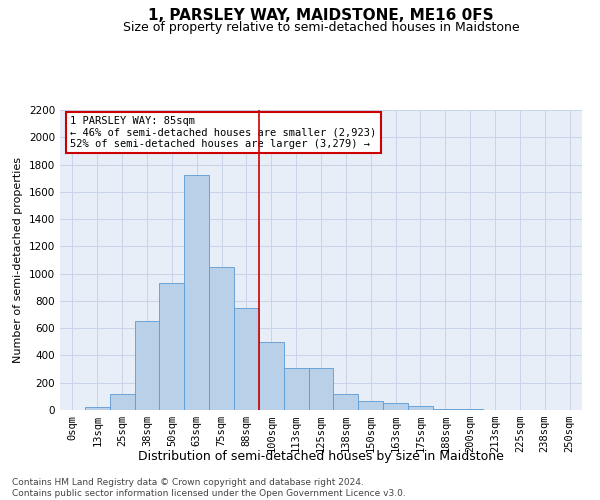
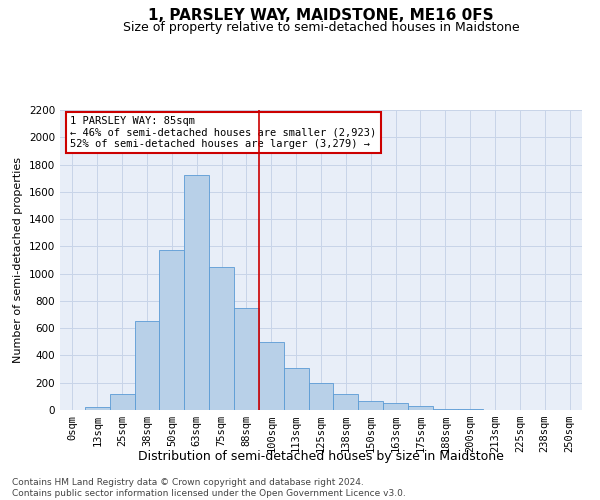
50sqm: 930 -> 1170
125sqm: 310 -> 200
